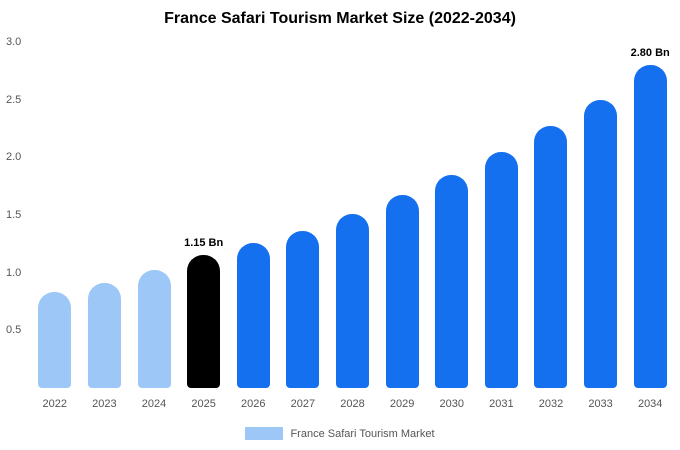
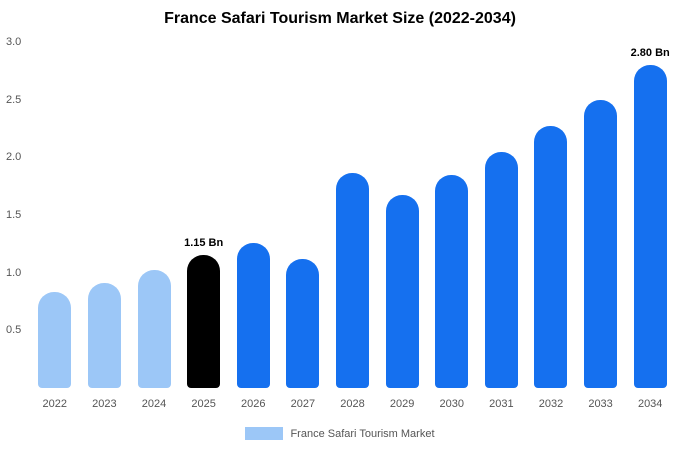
2027: 1.36 -> 1.12
2028: 1.51 -> 1.86
